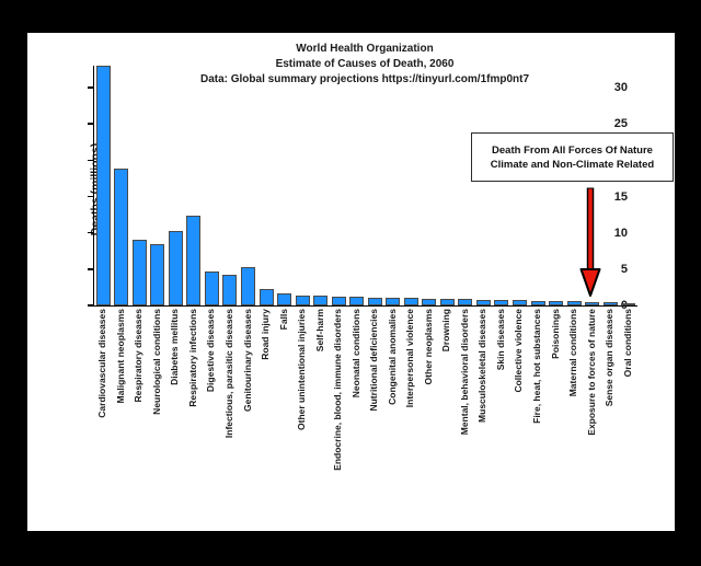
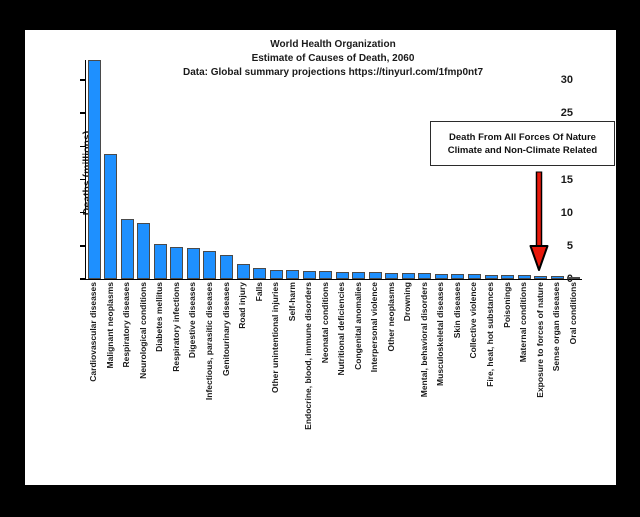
Diabetes mellitus: 10 -> 5
Respiratory infections: 12 -> 5
Genitourinary diseases: 5 -> 3
